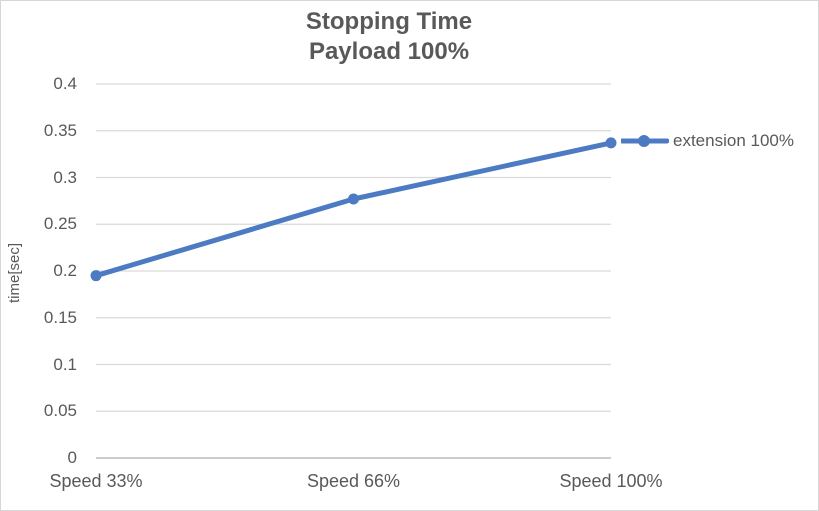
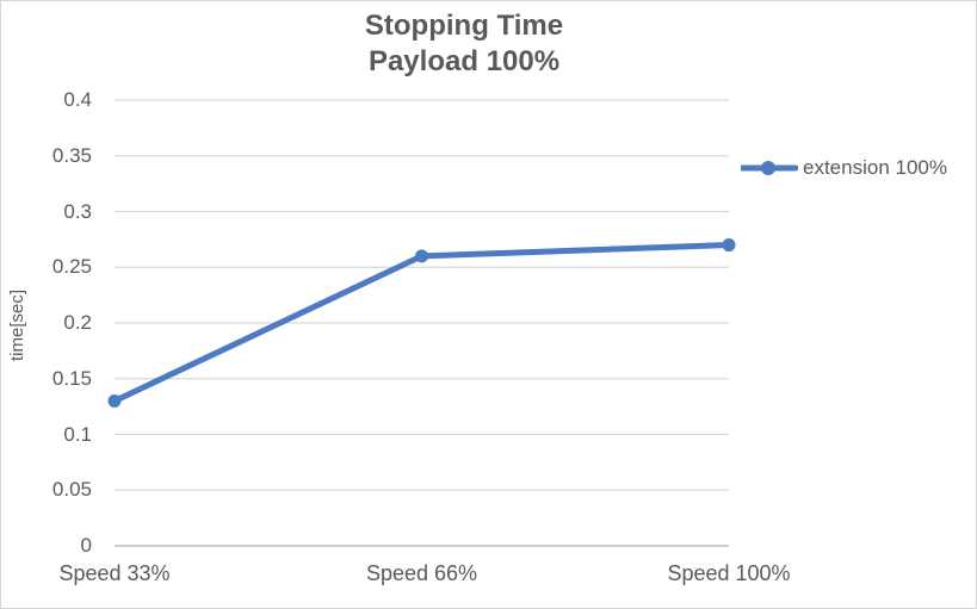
Speed 33%: 0.20 -> 0.13
Speed 66%: 0.28 -> 0.26
Speed 100%: 0.34 -> 0.27
